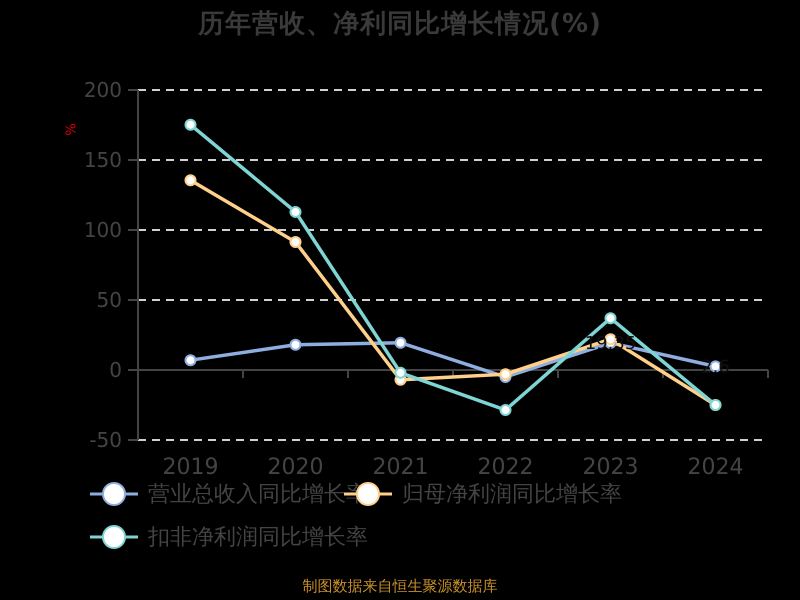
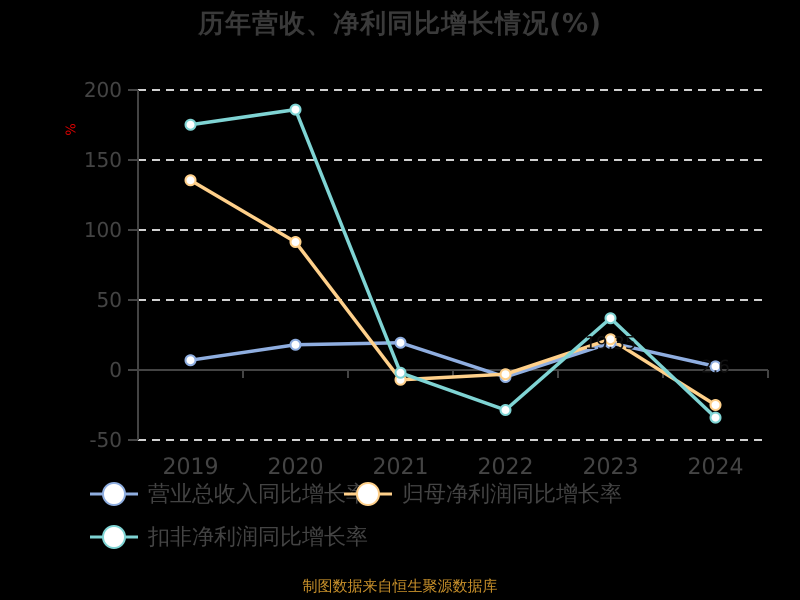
扣非净利润同比增长率/2020: 113 -> 186
扣非净利润同比增长率/2024: -25 -> -34
